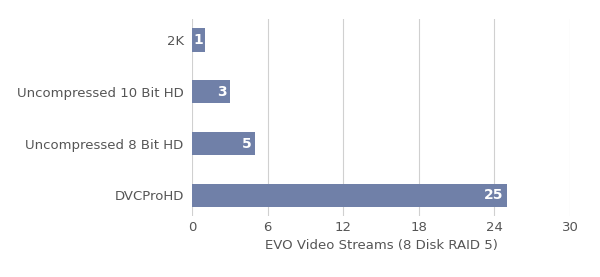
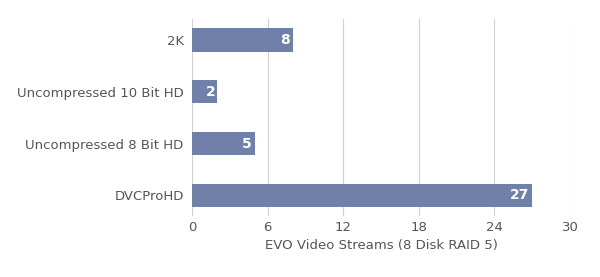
2K: 1 -> 8
Uncompressed 10 Bit HD: 3 -> 2
DVCProHD: 25 -> 27
